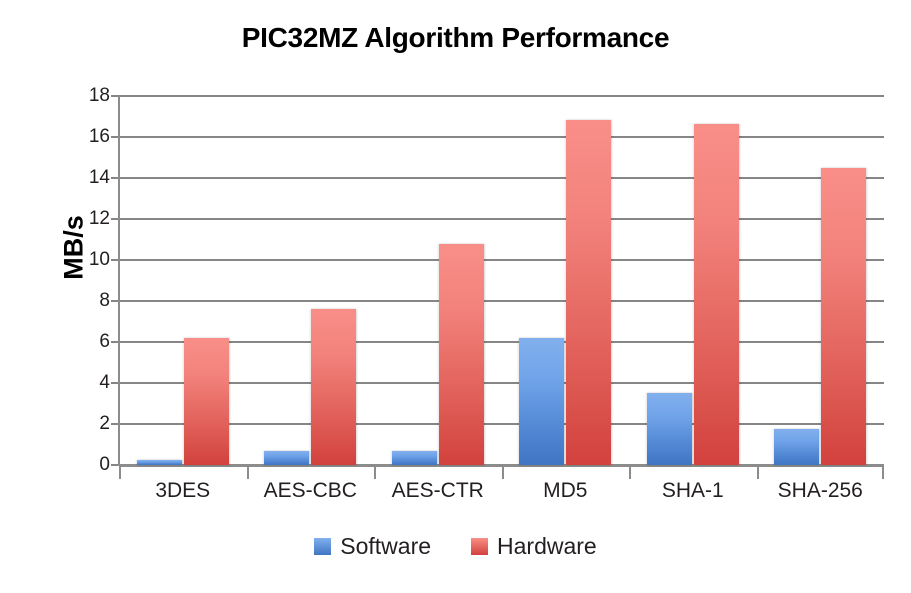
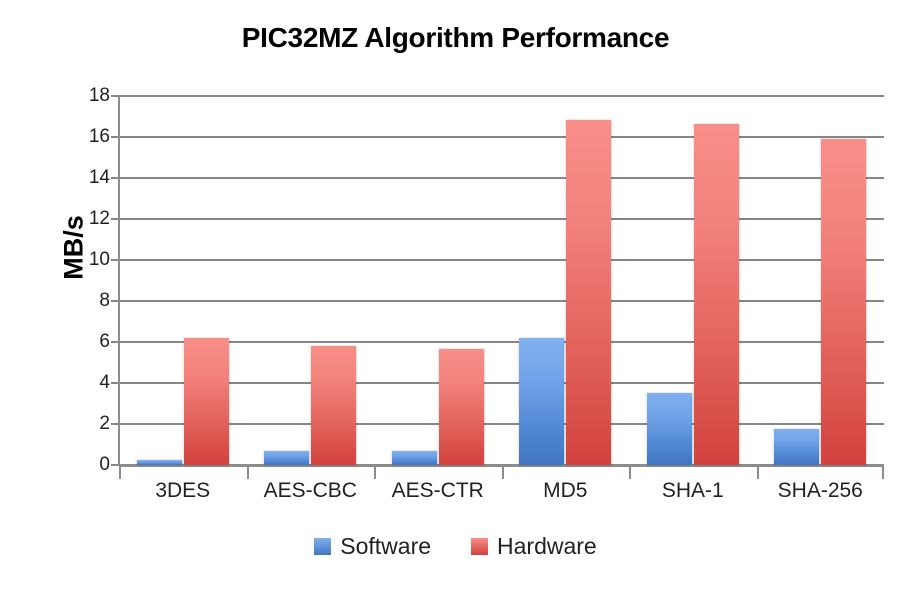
Hardware/AES-CBC: 7.6 -> 5.8
Hardware/AES-CTR: 10.8 -> 5.7
Hardware/SHA-256: 14.5 -> 15.9
